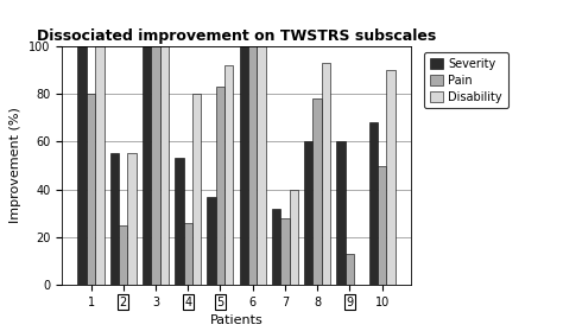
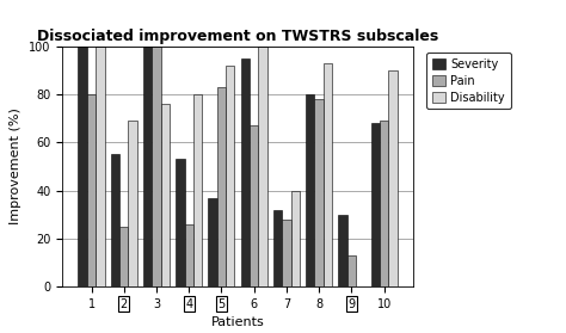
Disability/2: 55 -> 69
Disability/3: 100 -> 76
Severity/6: 100 -> 95
Pain/6: 100 -> 67
Severity/8: 60 -> 80
Severity/9: 60 -> 30
Pain/10: 50 -> 69
